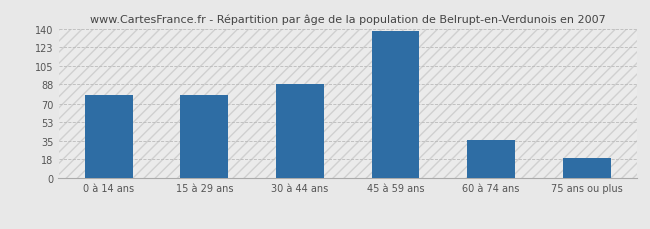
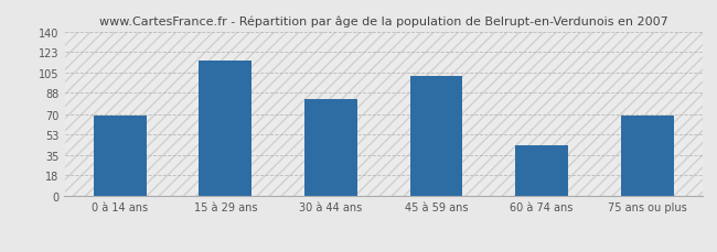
0 à 14 ans: 78 -> 69
15 à 29 ans: 78 -> 116
30 à 44 ans: 88 -> 83
45 à 59 ans: 138 -> 102
60 à 74 ans: 36 -> 43
75 ans ou plus: 19 -> 69
